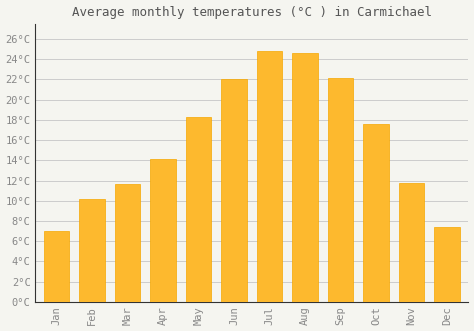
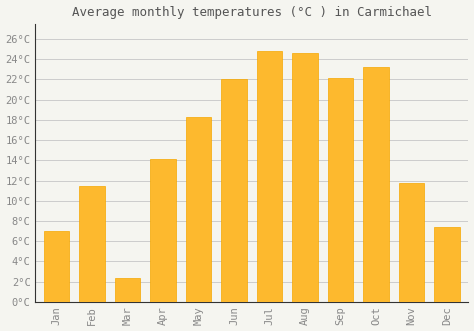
Feb: 10.2°C -> 11.5°C
Mar: 11.7°C -> 2.4°C
Oct: 17.6°C -> 23.2°C
